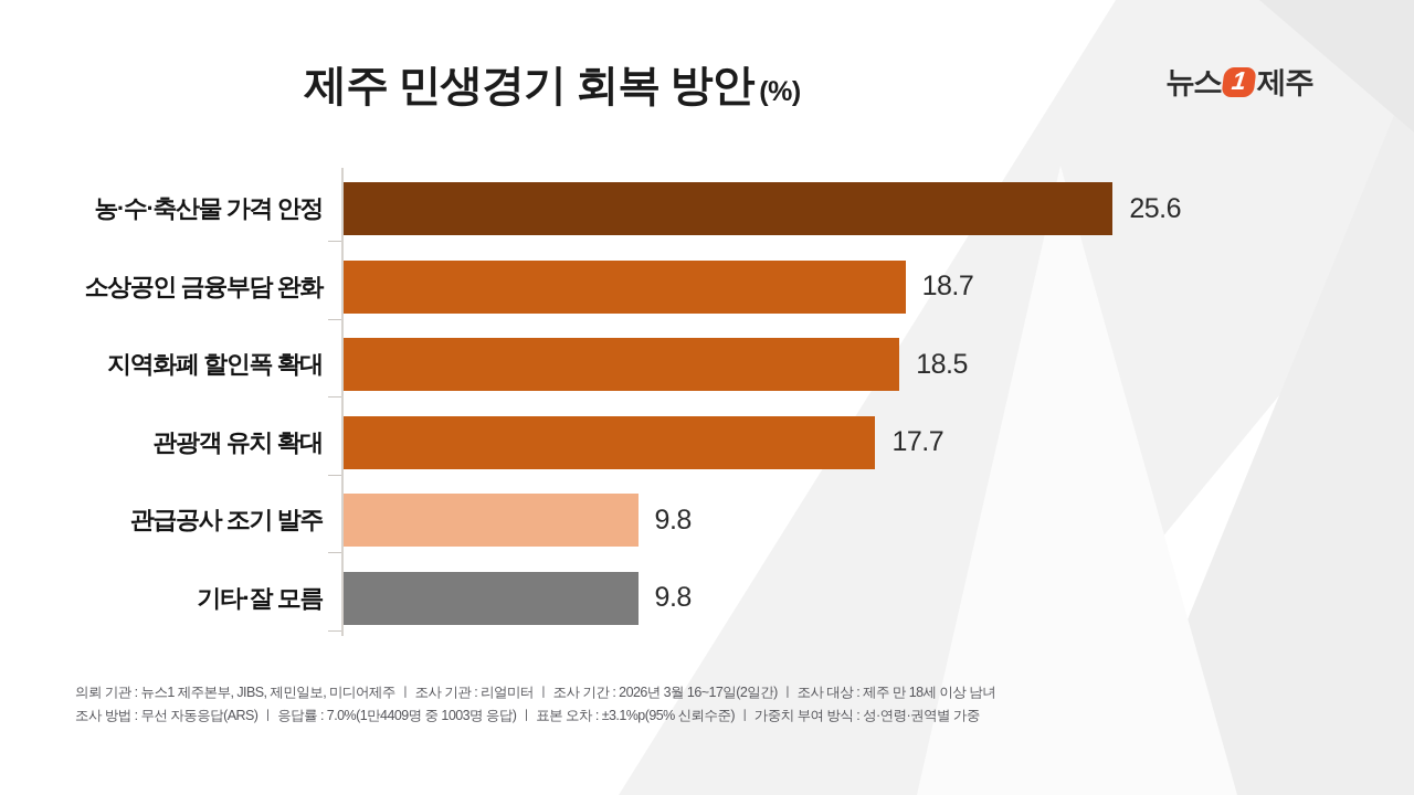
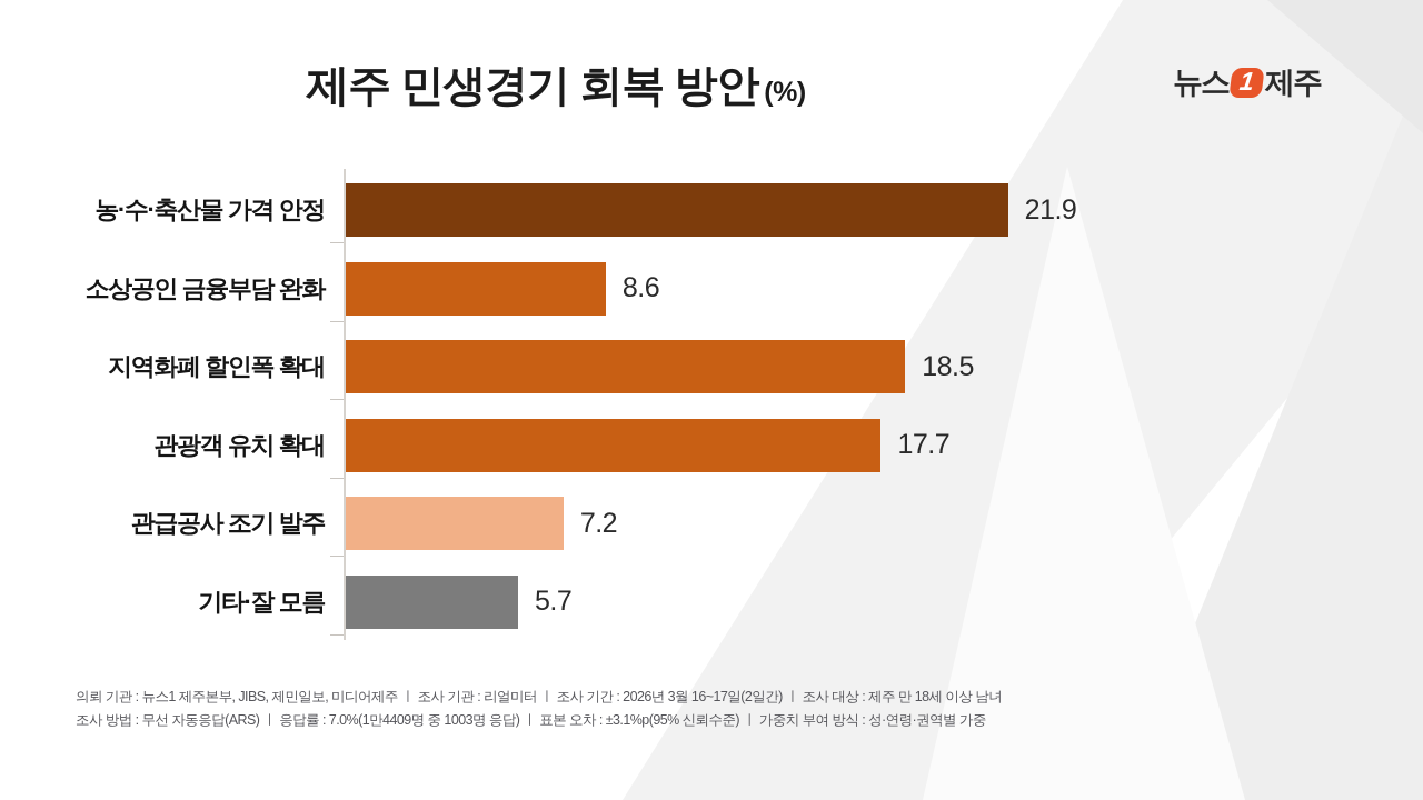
농·수·축산물 가격 안정: 25.6 -> 21.9
소상공인 금융부담 완화: 18.7 -> 8.6
관급공사 조기 발주: 9.8 -> 7.2
기타·잘 모름: 9.8 -> 5.7
